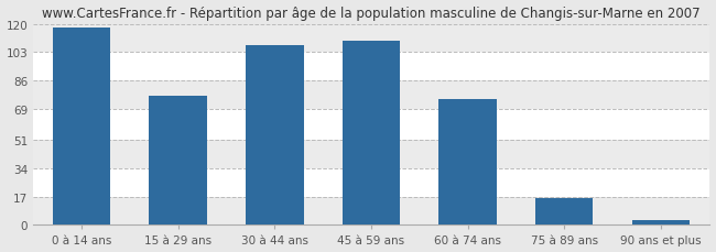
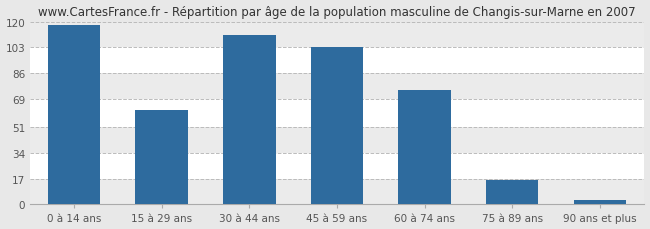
15 à 29 ans: 77 -> 62
30 à 44 ans: 107 -> 111
45 à 59 ans: 110 -> 103
